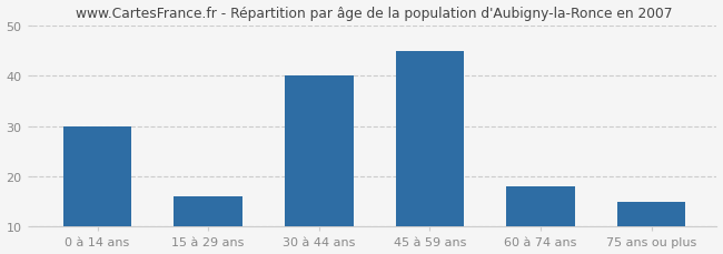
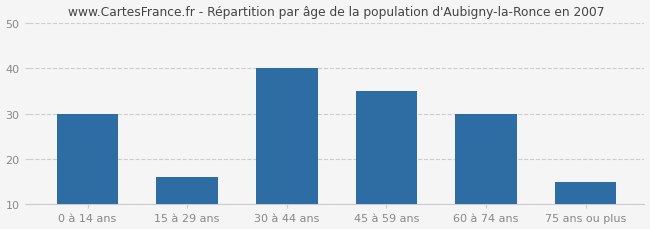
45 à 59 ans: 45 -> 35
60 à 74 ans: 18 -> 30
